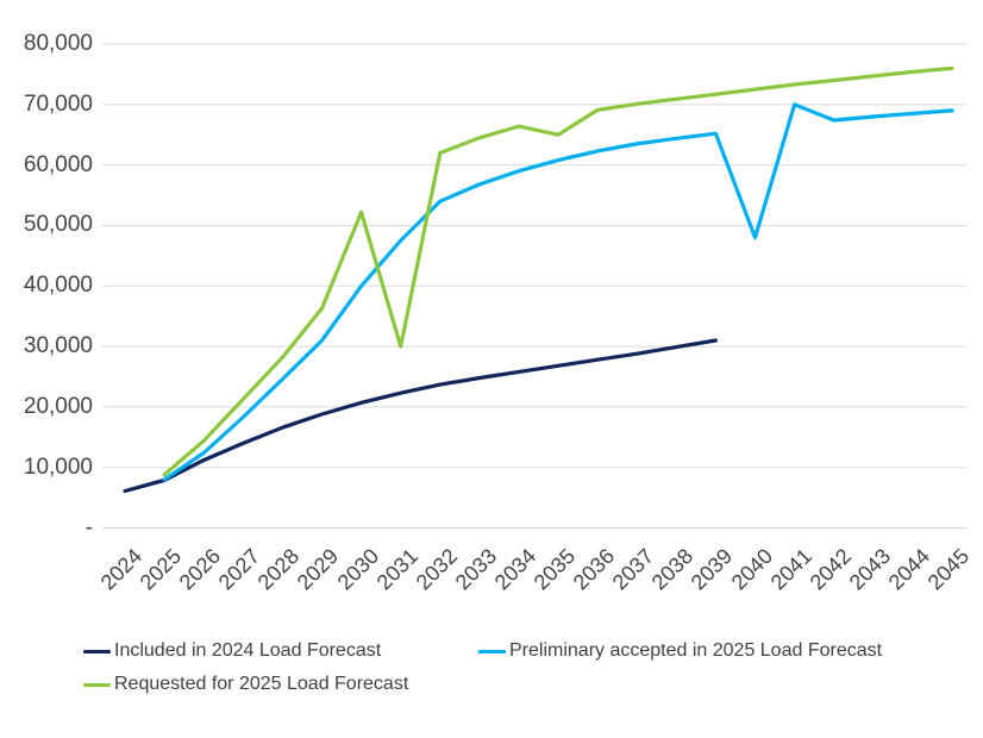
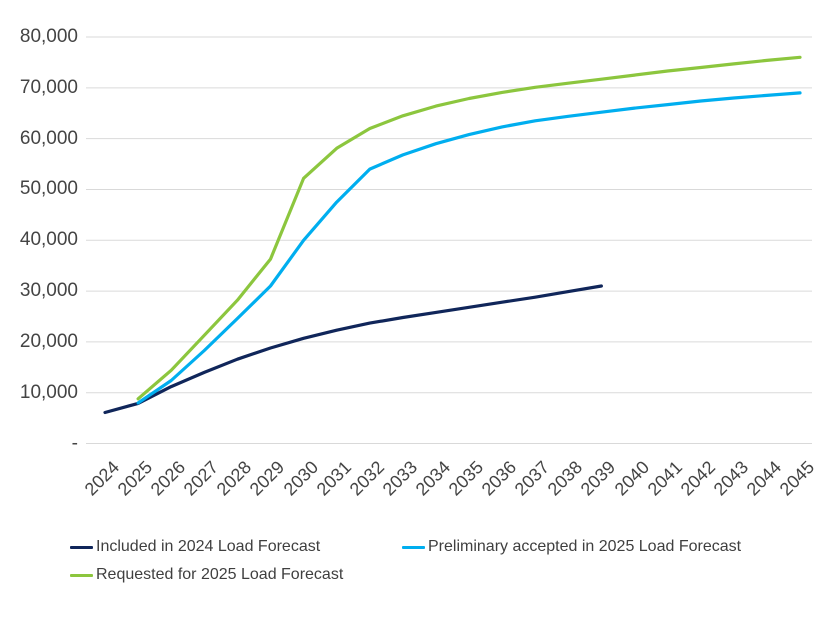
Requested for 2025 Load Forecast/2031: 30000 -> 58000
Requested for 2025 Load Forecast/2035: 65000 -> 68000
Preliminary accepted in 2025 Load Forecast/2040: 48000 -> 66000
Preliminary accepted in 2025 Load Forecast/2041: 70000 -> 67000
